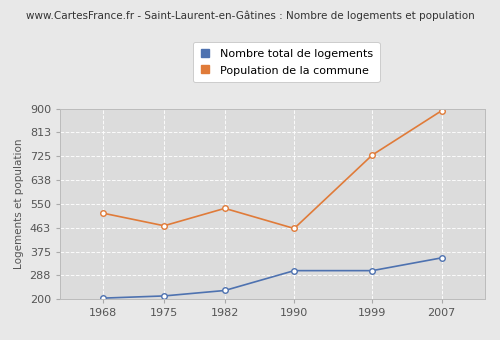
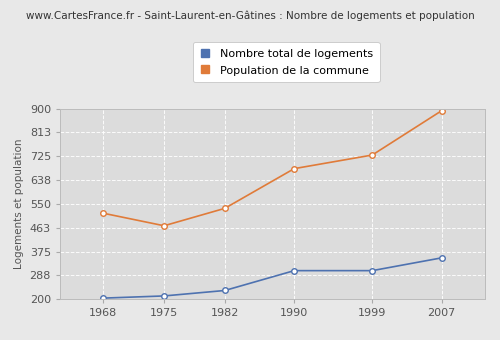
Population de la commune/1990: 460 -> 680
